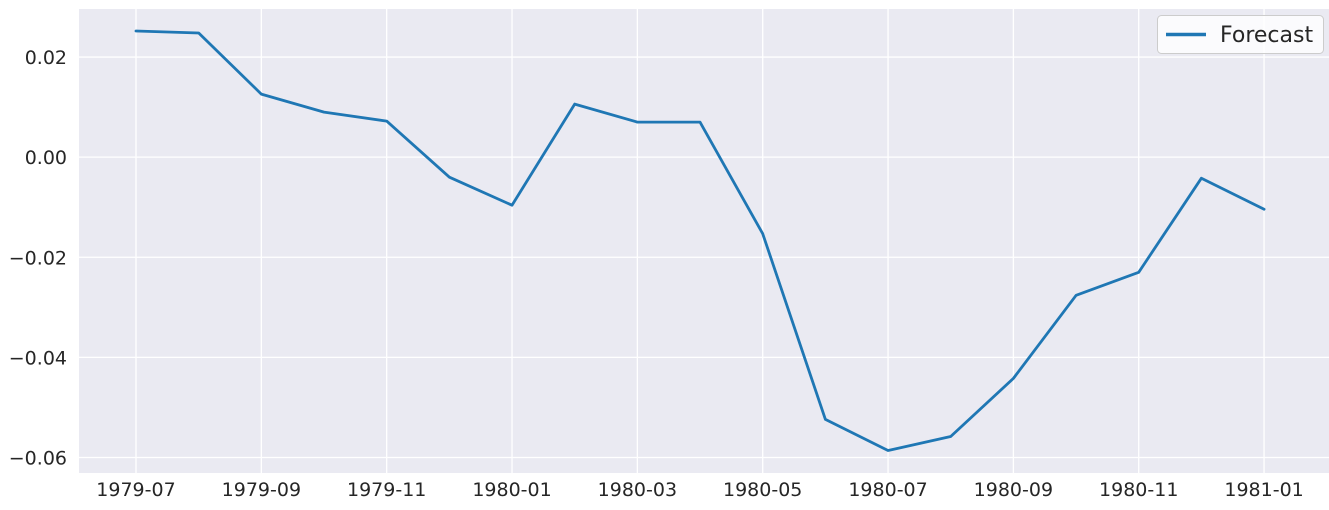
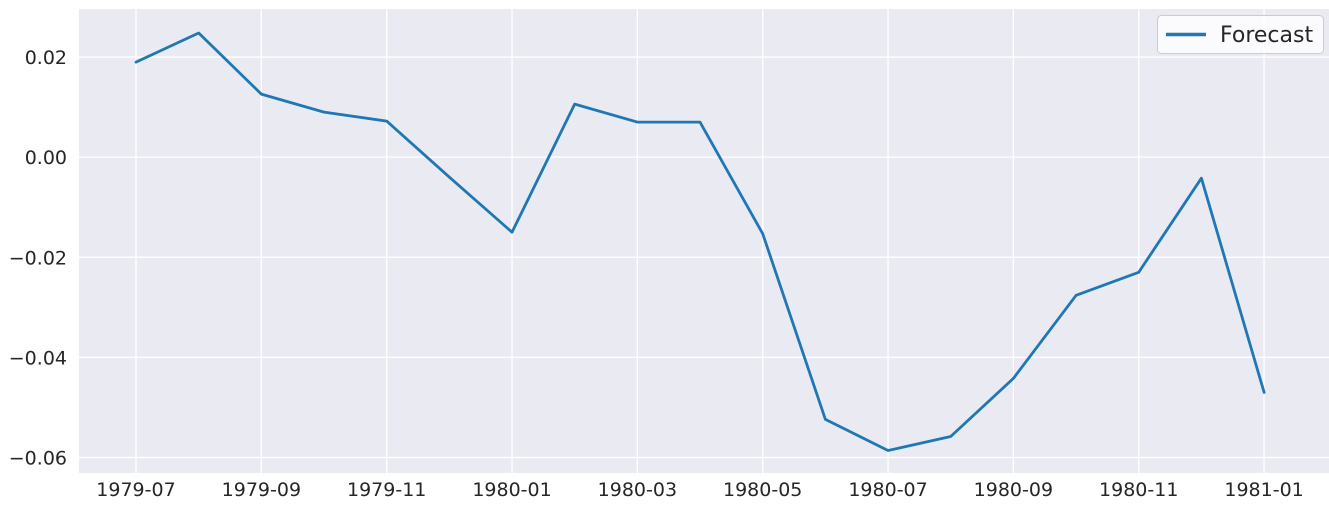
1979-07: 0.025 -> 0.019
1980-01: -0.010 -> -0.015
1981-01: -0.010 -> -0.047
